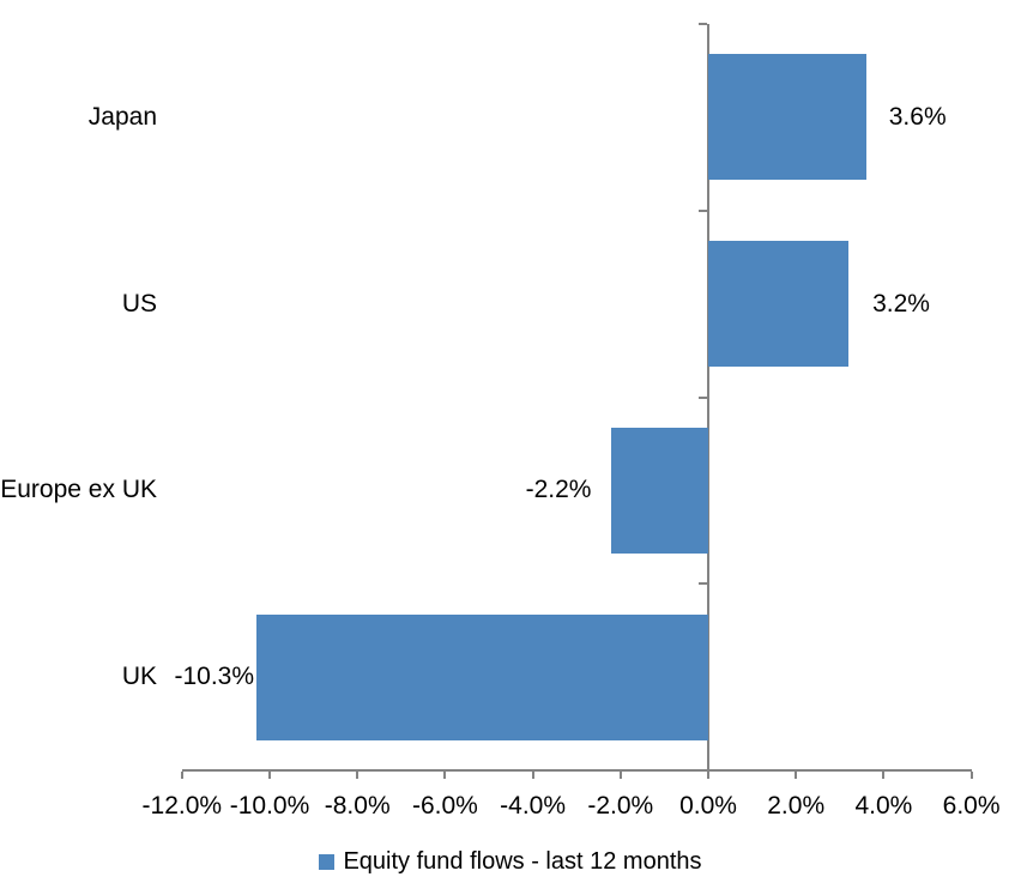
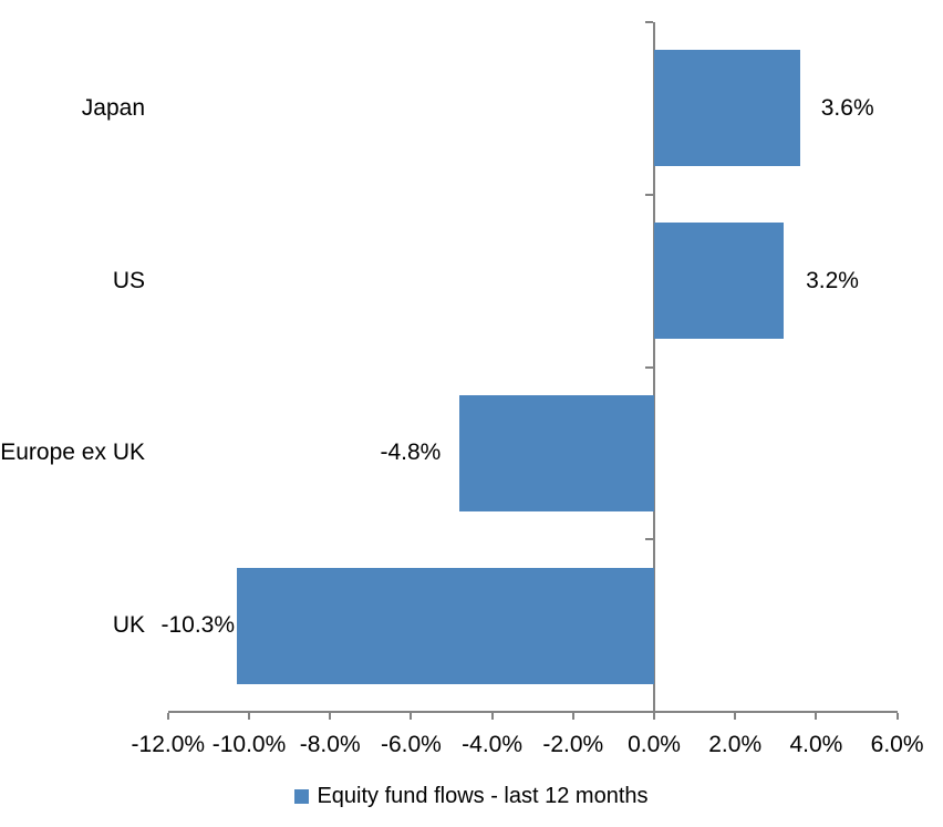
Europe ex UK: -2.2% -> -4.8%
